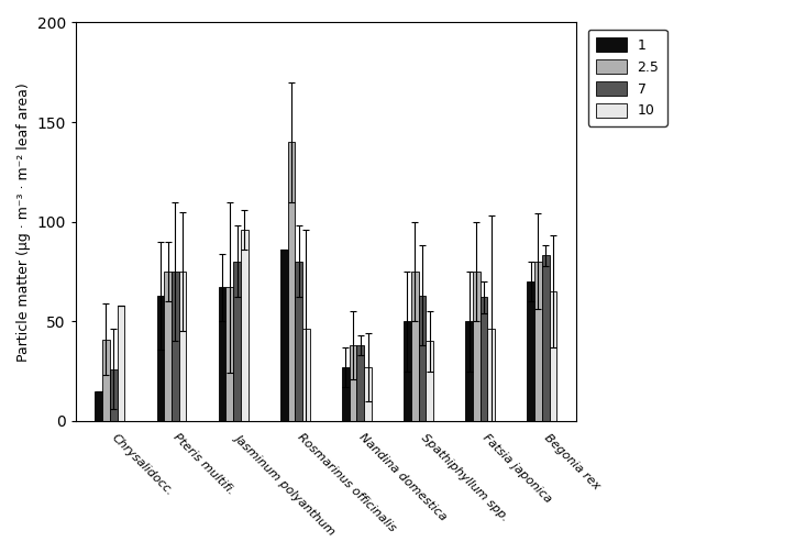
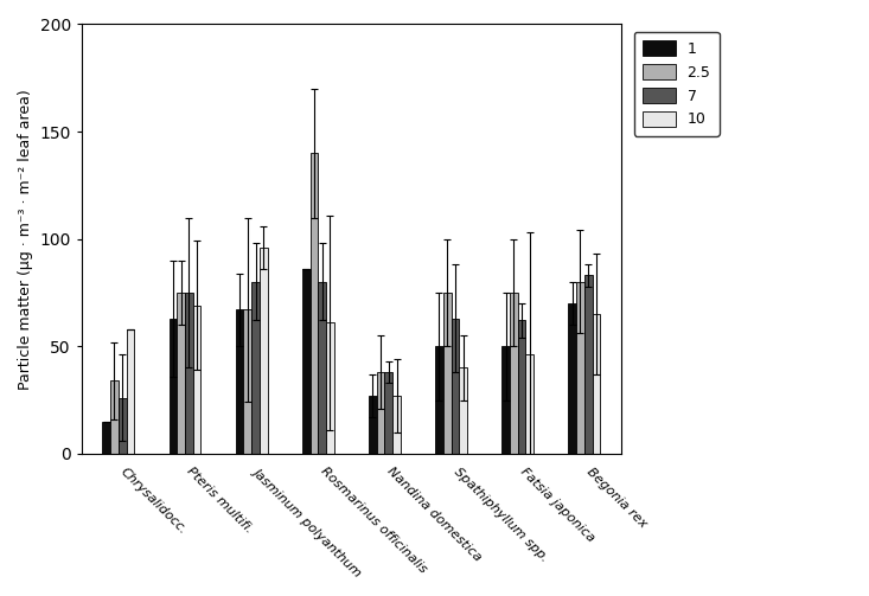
2.5/Chrysalidocc.: 41 -> 34
10/Pteris multifi.: 75 -> 69
10/Rosmarinus officinalis: 46 -> 61
